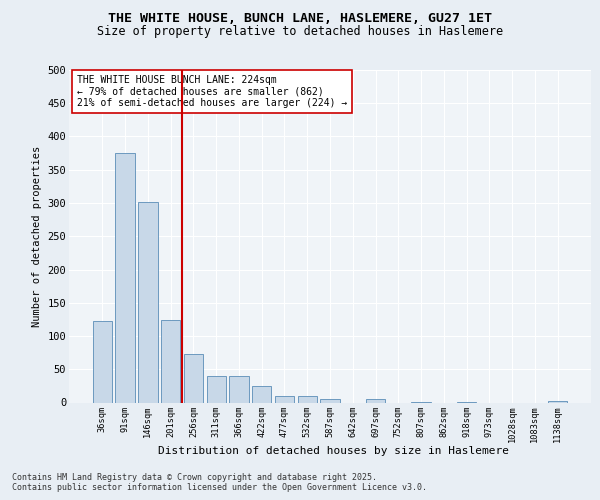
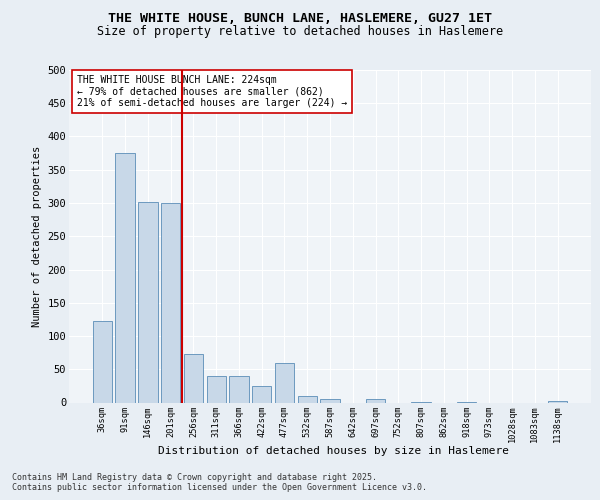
201sqm: 124 -> 300
477sqm: 10 -> 60
